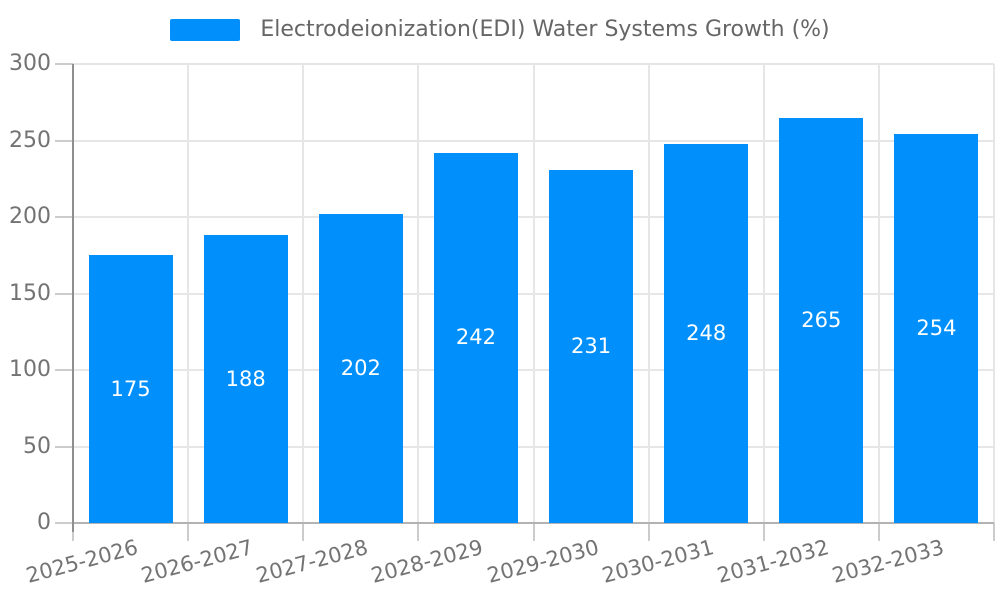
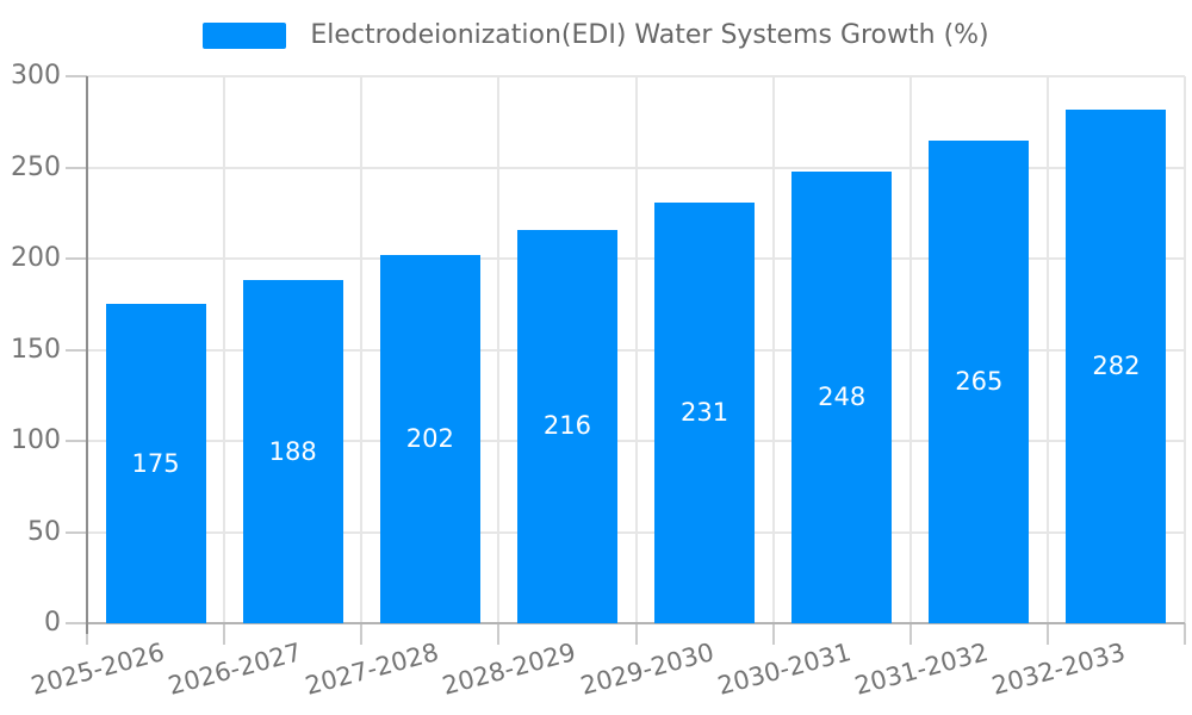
2028-2029: 242 -> 216
2032-2033: 254 -> 282
